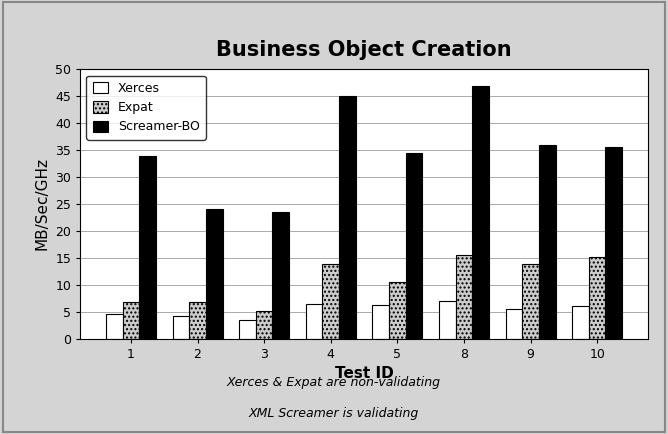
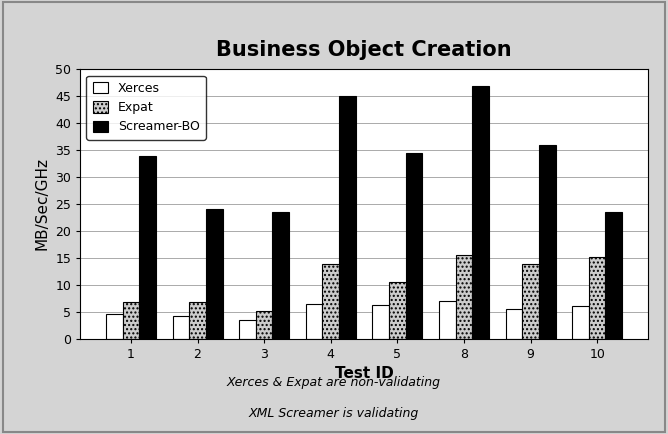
Screamer-BO/10: 35.5 -> 23.6
